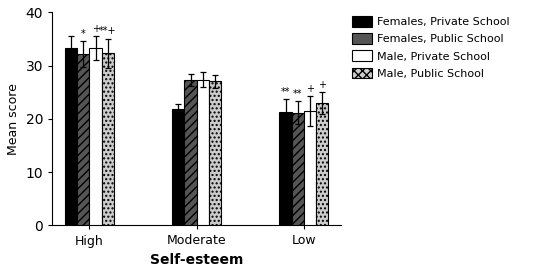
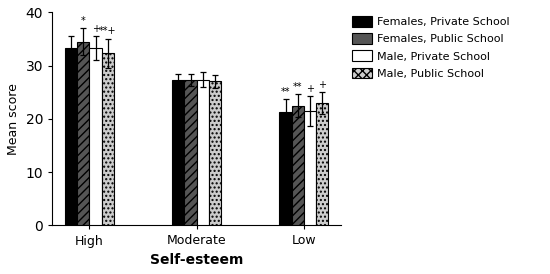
Females, Public School/High: 32.2 -> 34.5
Females, Private School/Moderate: 21.8 -> 27.3
Females, Public School/Low: 21.2 -> 22.5
